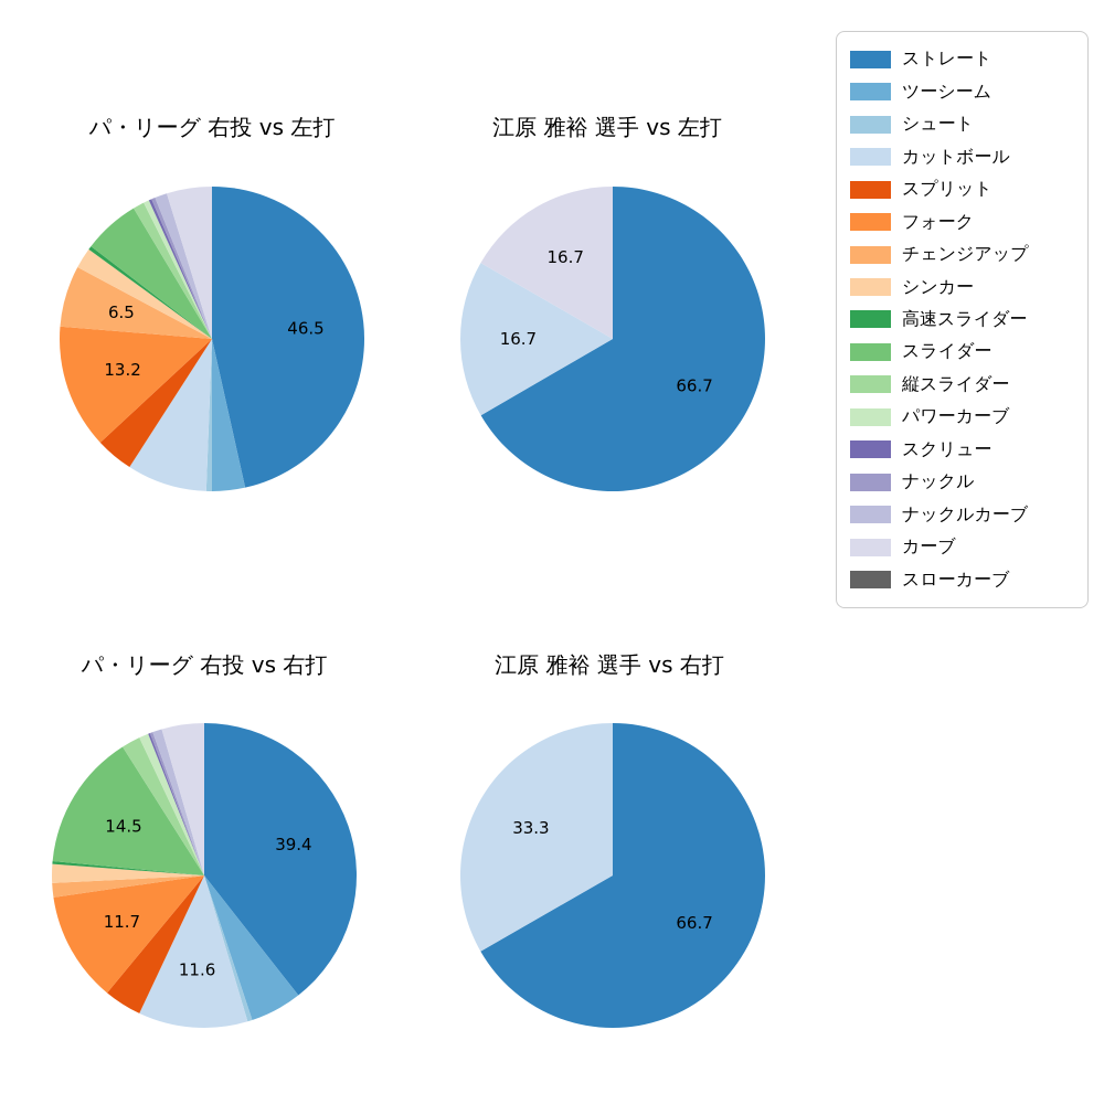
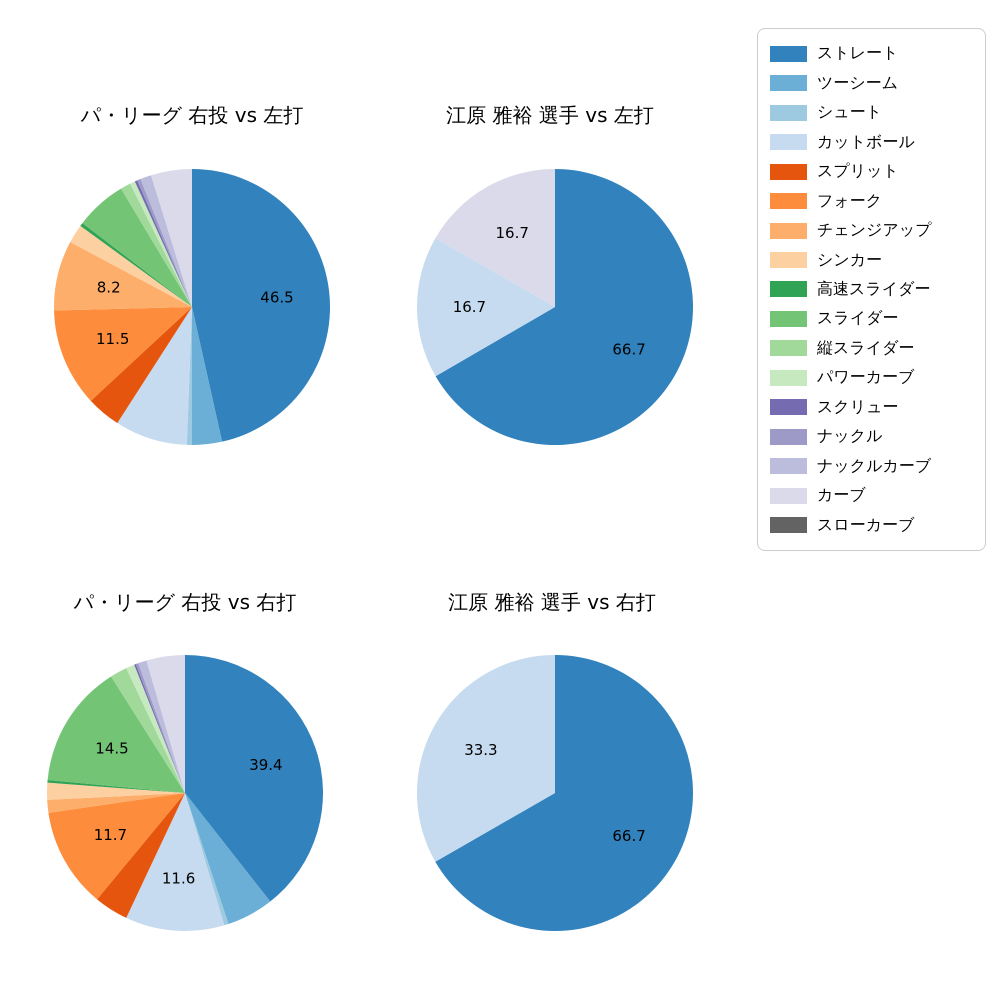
パ・リーグ 右投 vs 左打/フォーク: 13.2 -> 11.5
パ・リーグ 右投 vs 左打/チェンジアップ: 6.5 -> 8.2
